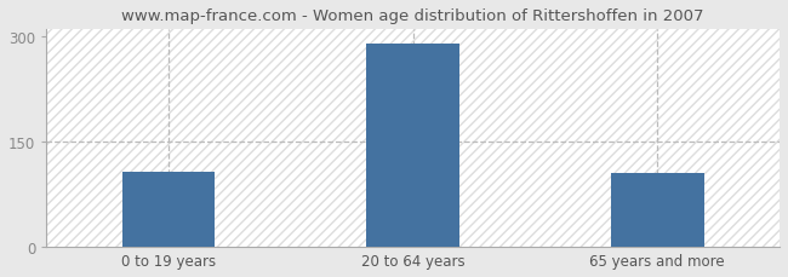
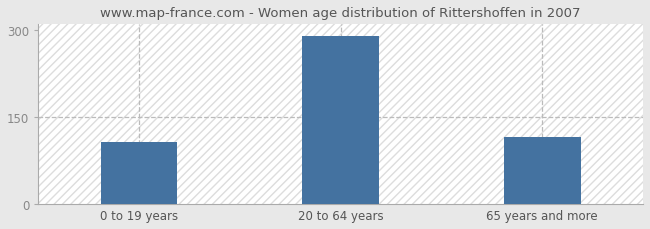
65 years and more: 105 -> 116
